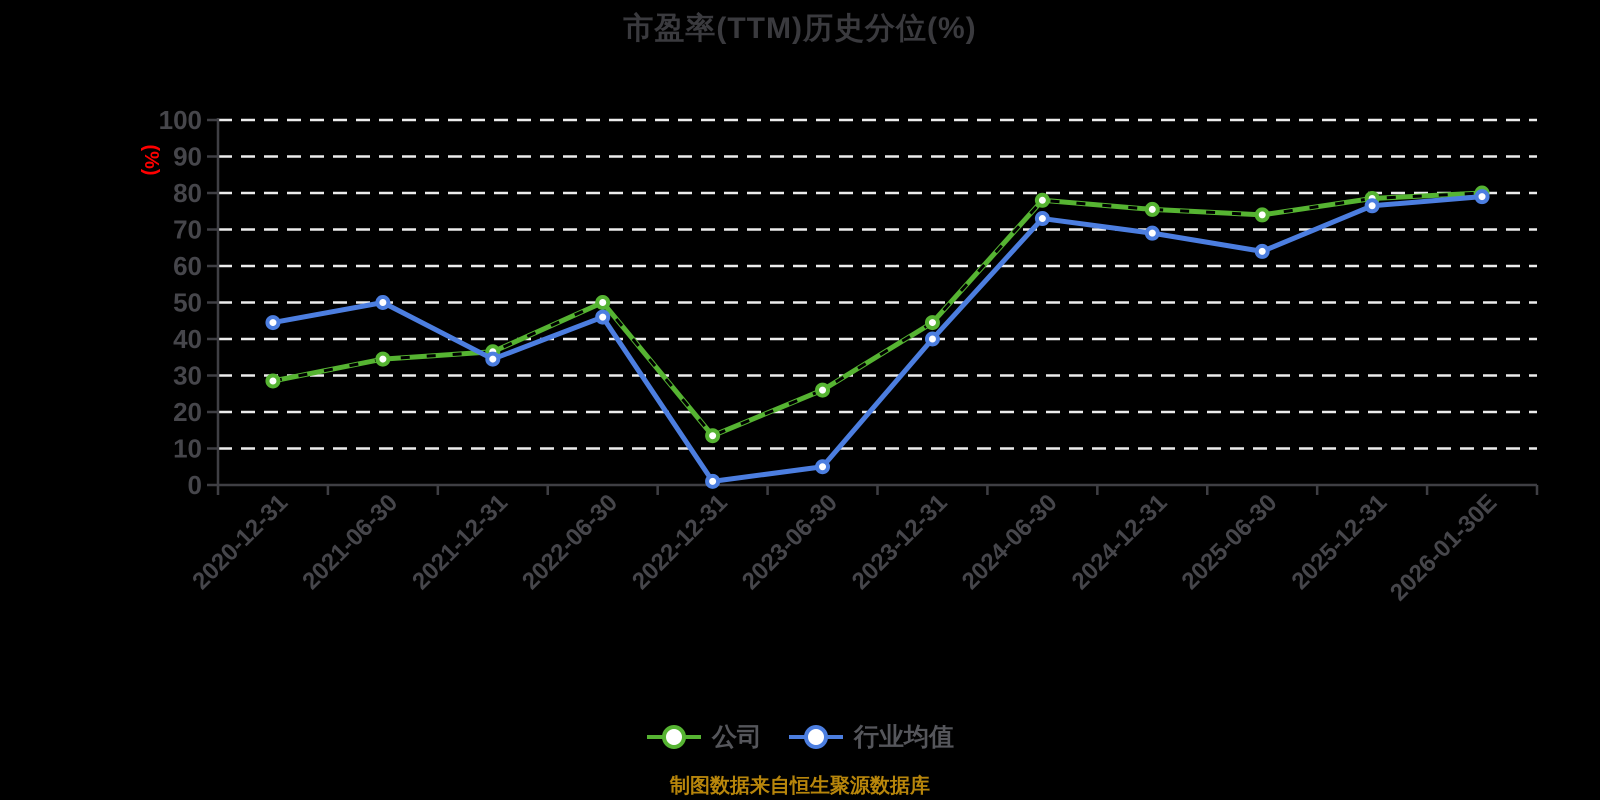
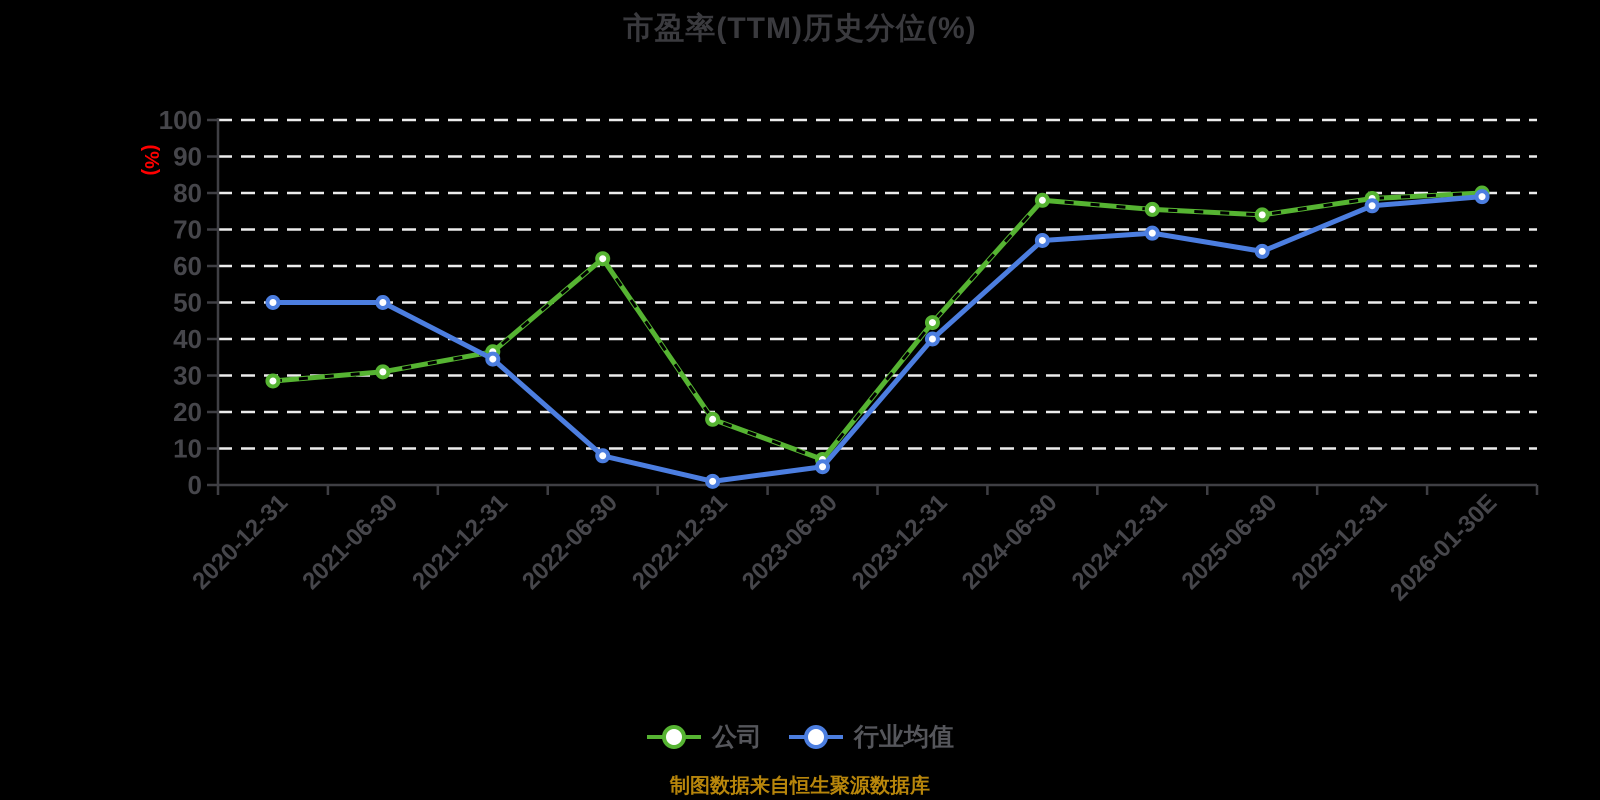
行业均值/2020-12-31: 44 -> 50
公司/2021-06-30: 34 -> 31
公司/2022-06-30: 50 -> 62
行业均值/2022-06-30: 46 -> 8
公司/2022-12-31: 14 -> 18
公司/2023-06-30: 26 -> 7
行业均值/2024-06-30: 73 -> 67
